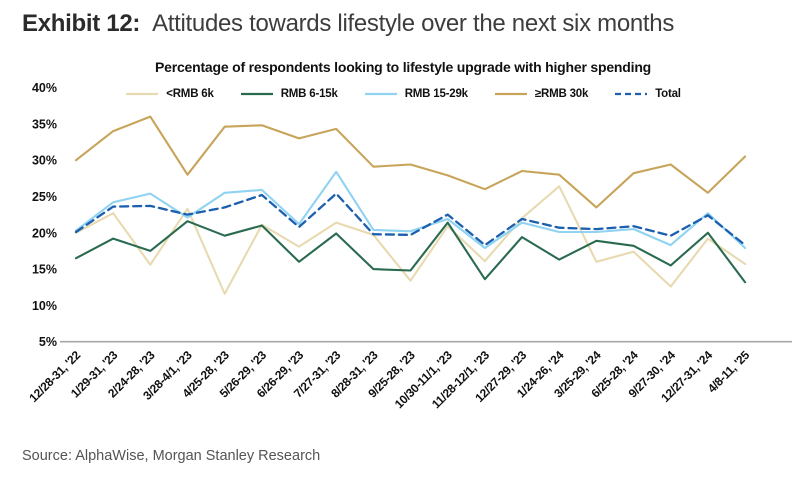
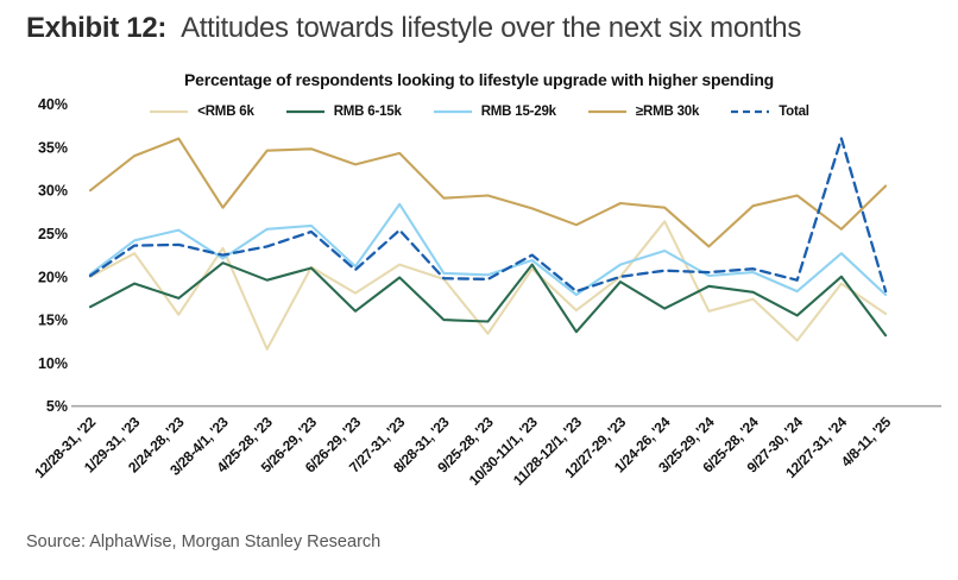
<RMB 6k/12/27-29, '23: 22% -> 20%
Total/12/27-29, '23: 22% -> 20%
RMB 15-29k/1/24-26, '24: 20% -> 23%
Total/12/27-31, '24: 22% -> 36%
